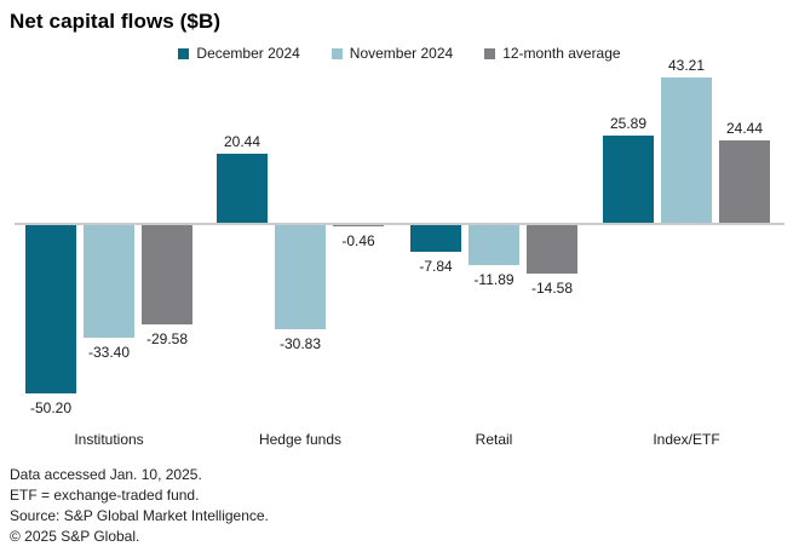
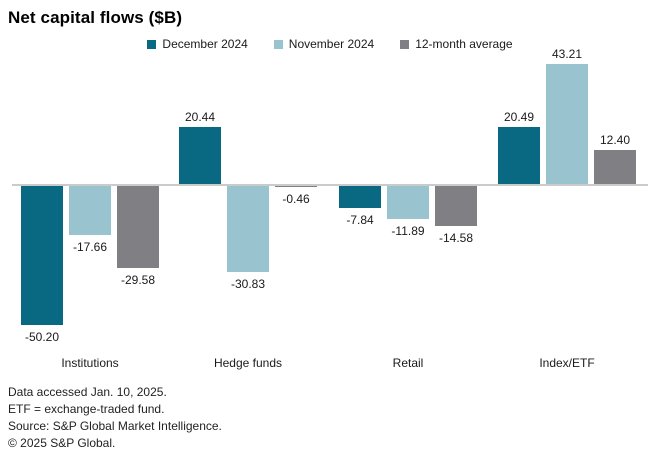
November 2024/Institutions: -33.40 -> -17.66
December 2024/Index/ETF: 25.89 -> 20.49
12-month average/Index/ETF: 24.44 -> 12.40
